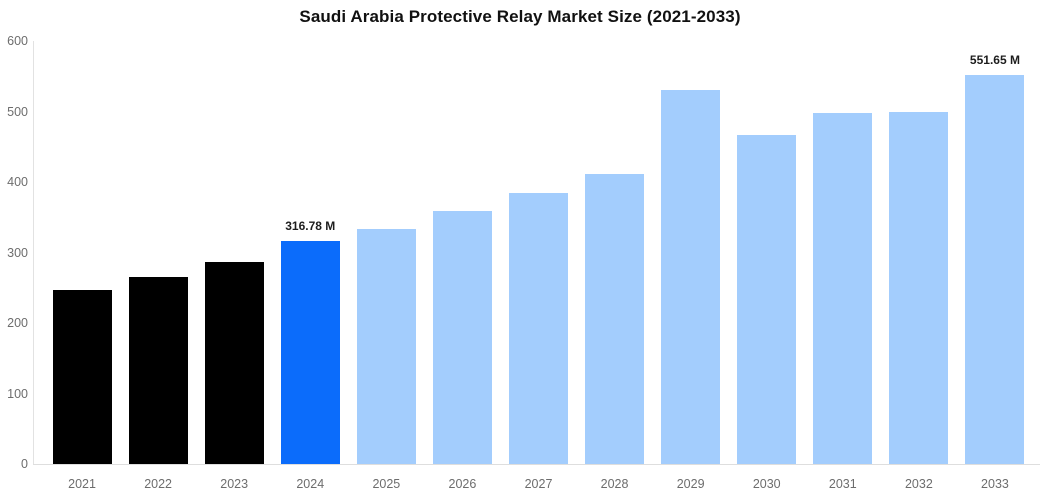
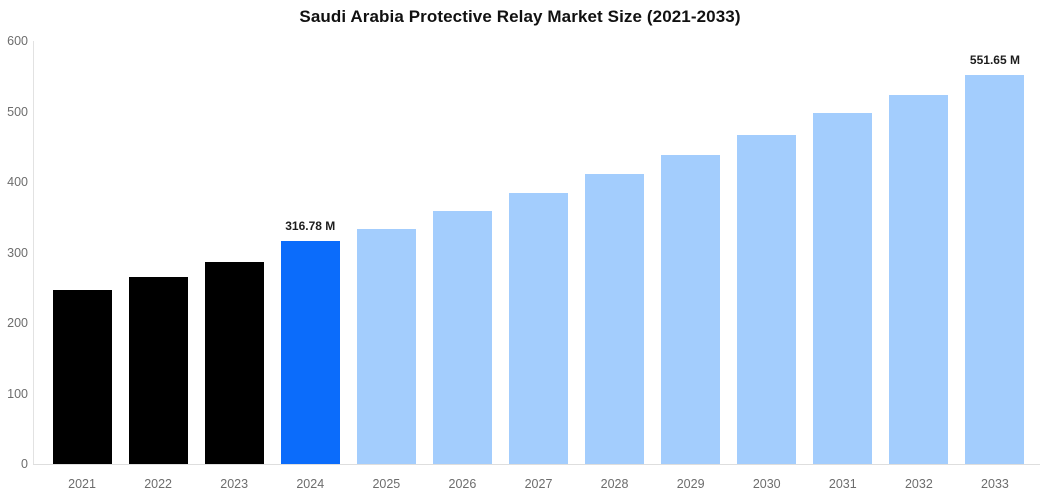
2029: 530 -> 440
2032: 500 -> 520
